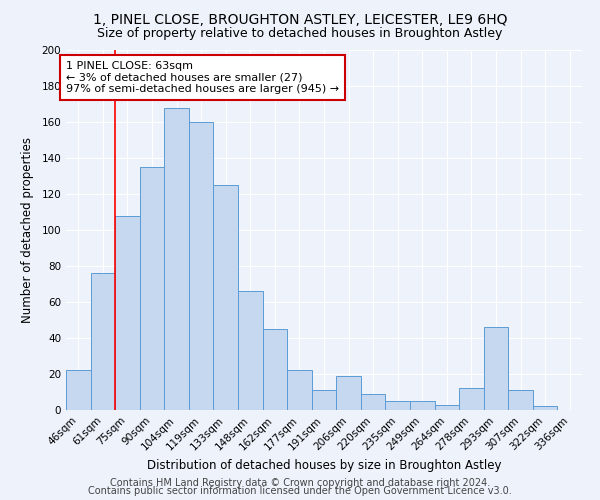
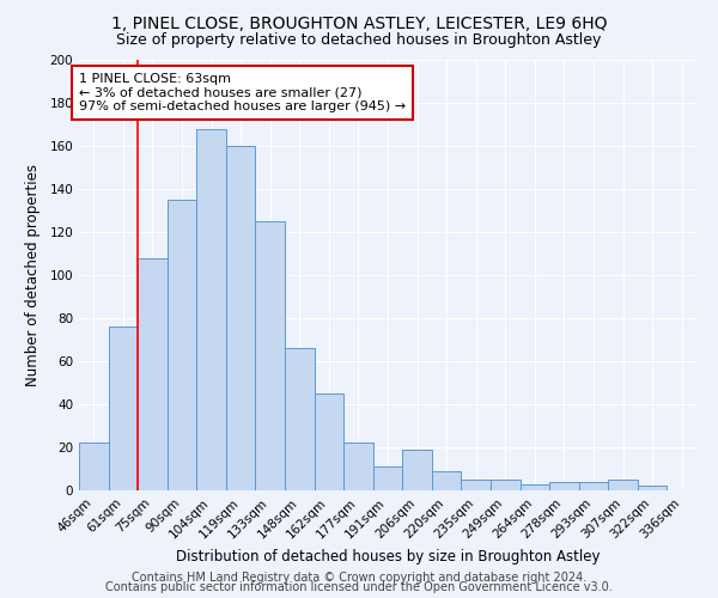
278sqm: 12 -> 4
293sqm: 46 -> 4
307sqm: 11 -> 5
